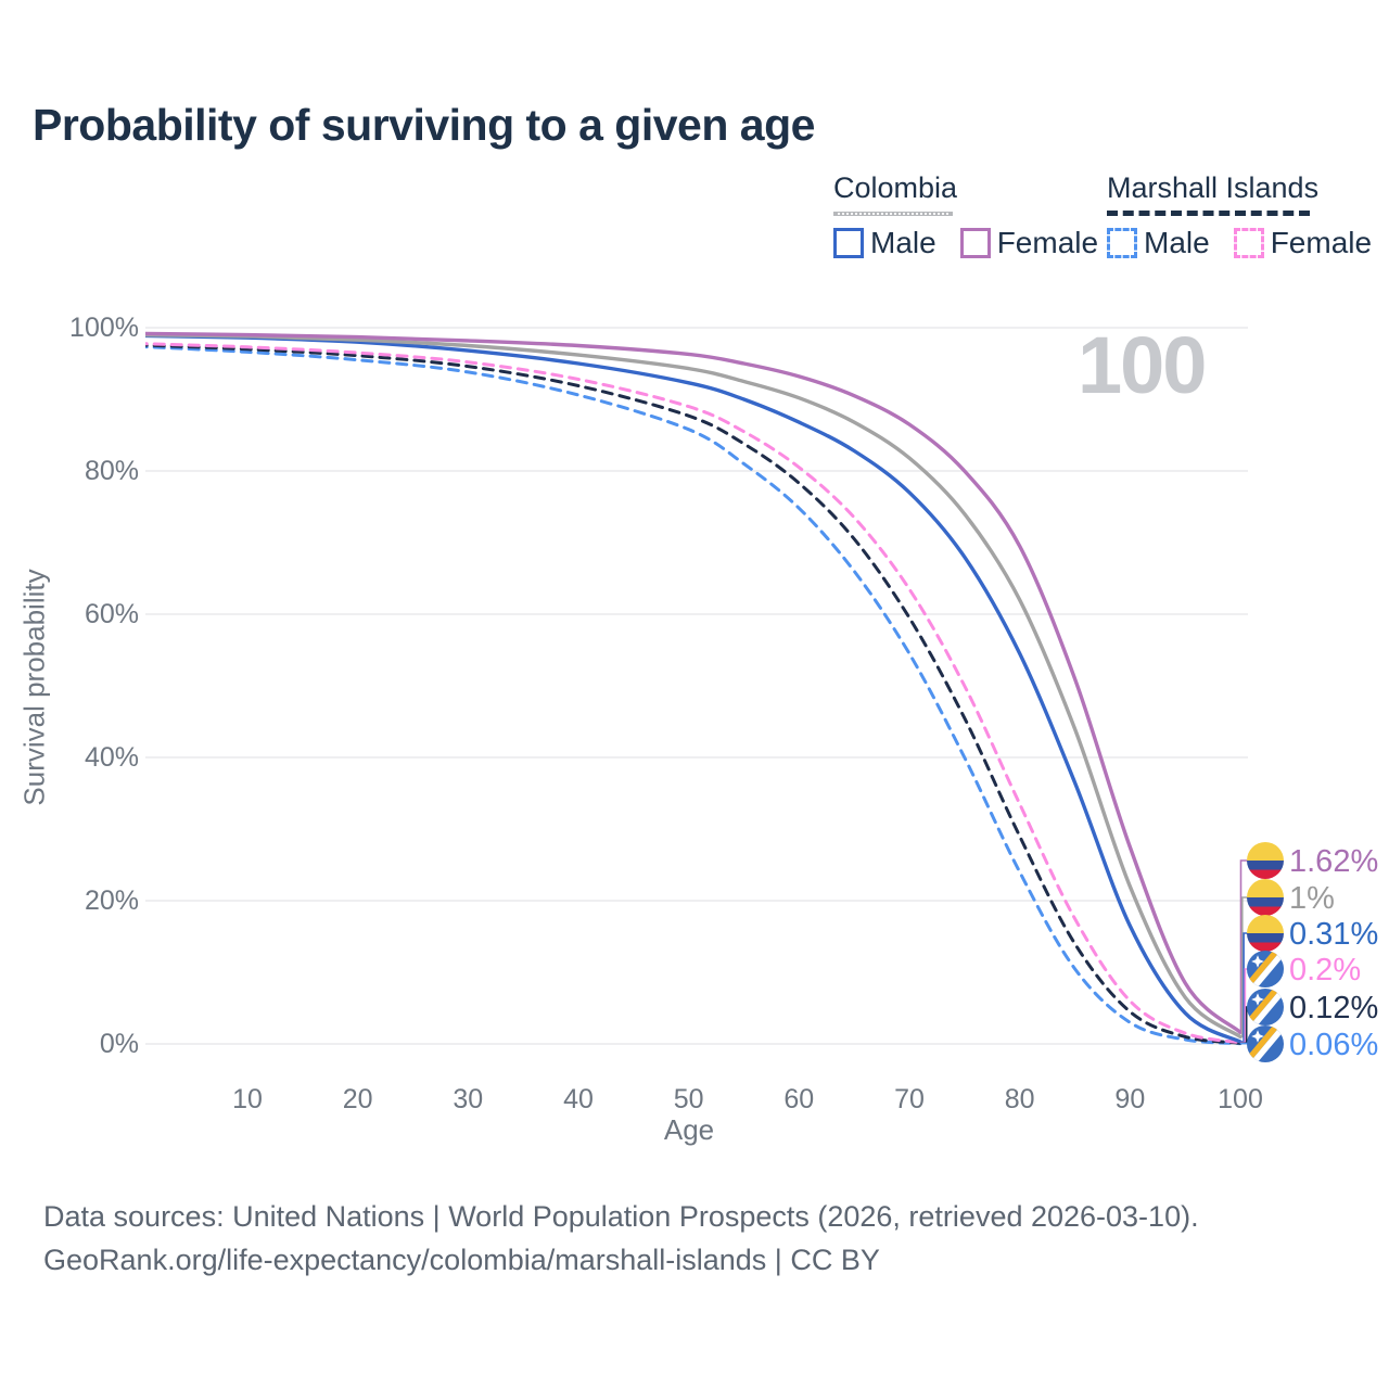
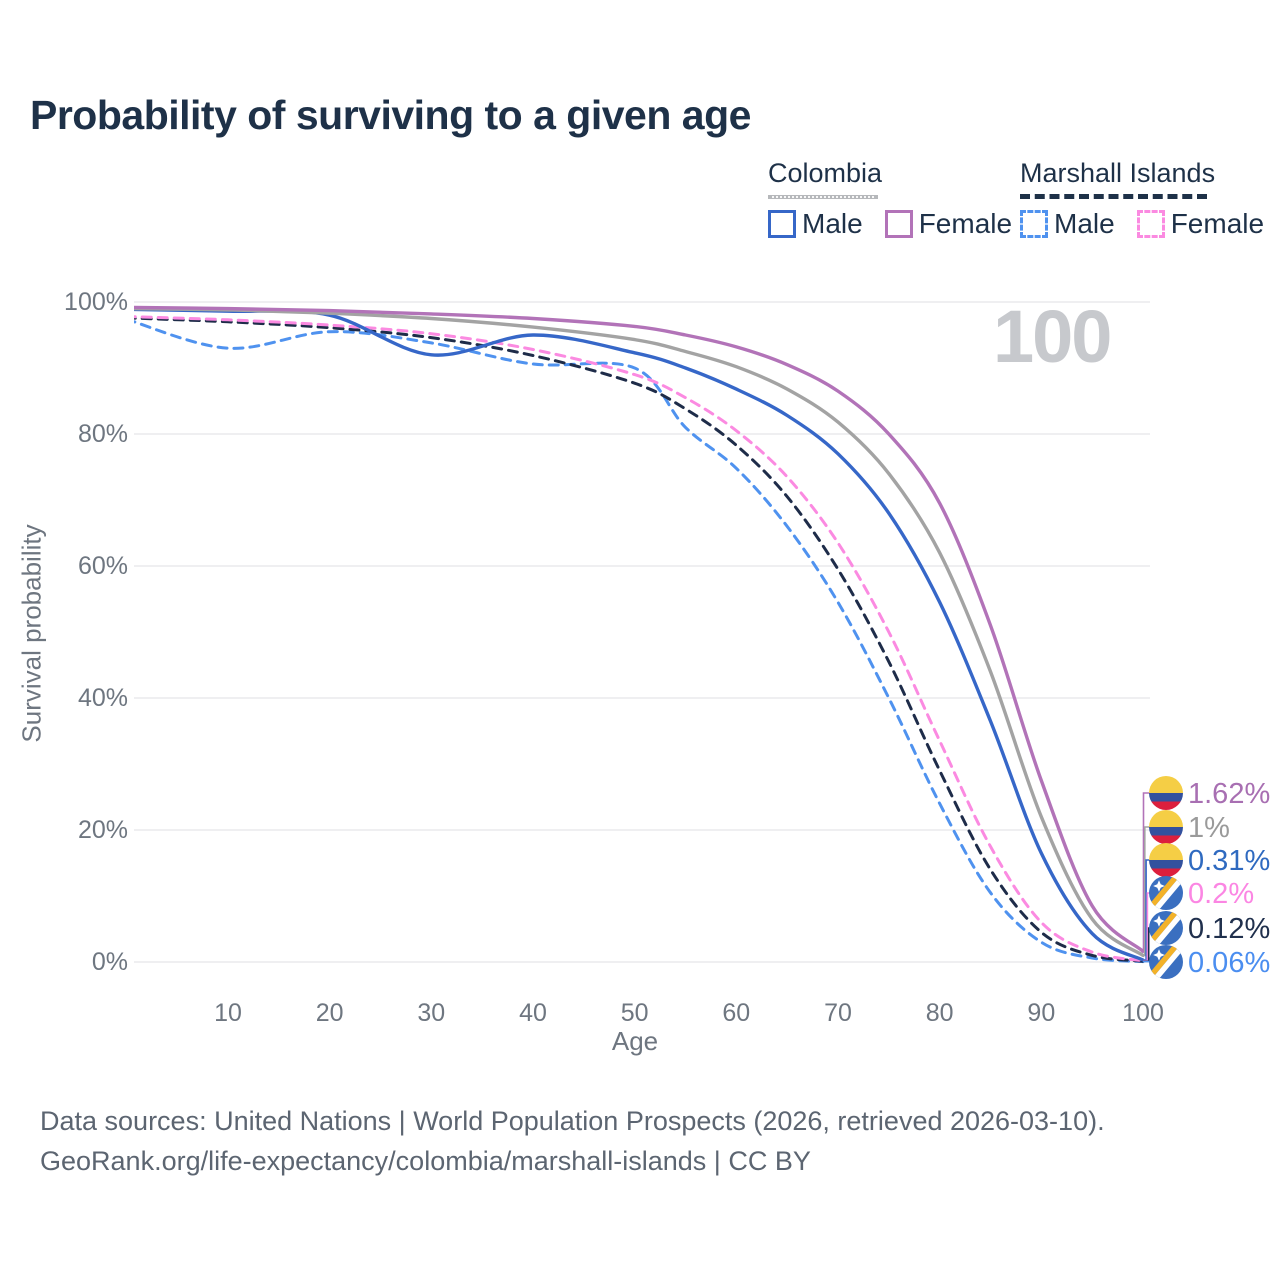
Marshall Islands Male/10: 97% -> 93%
Colombia Male/30: 97% -> 92%
Marshall Islands Male/50: 86% -> 90%
